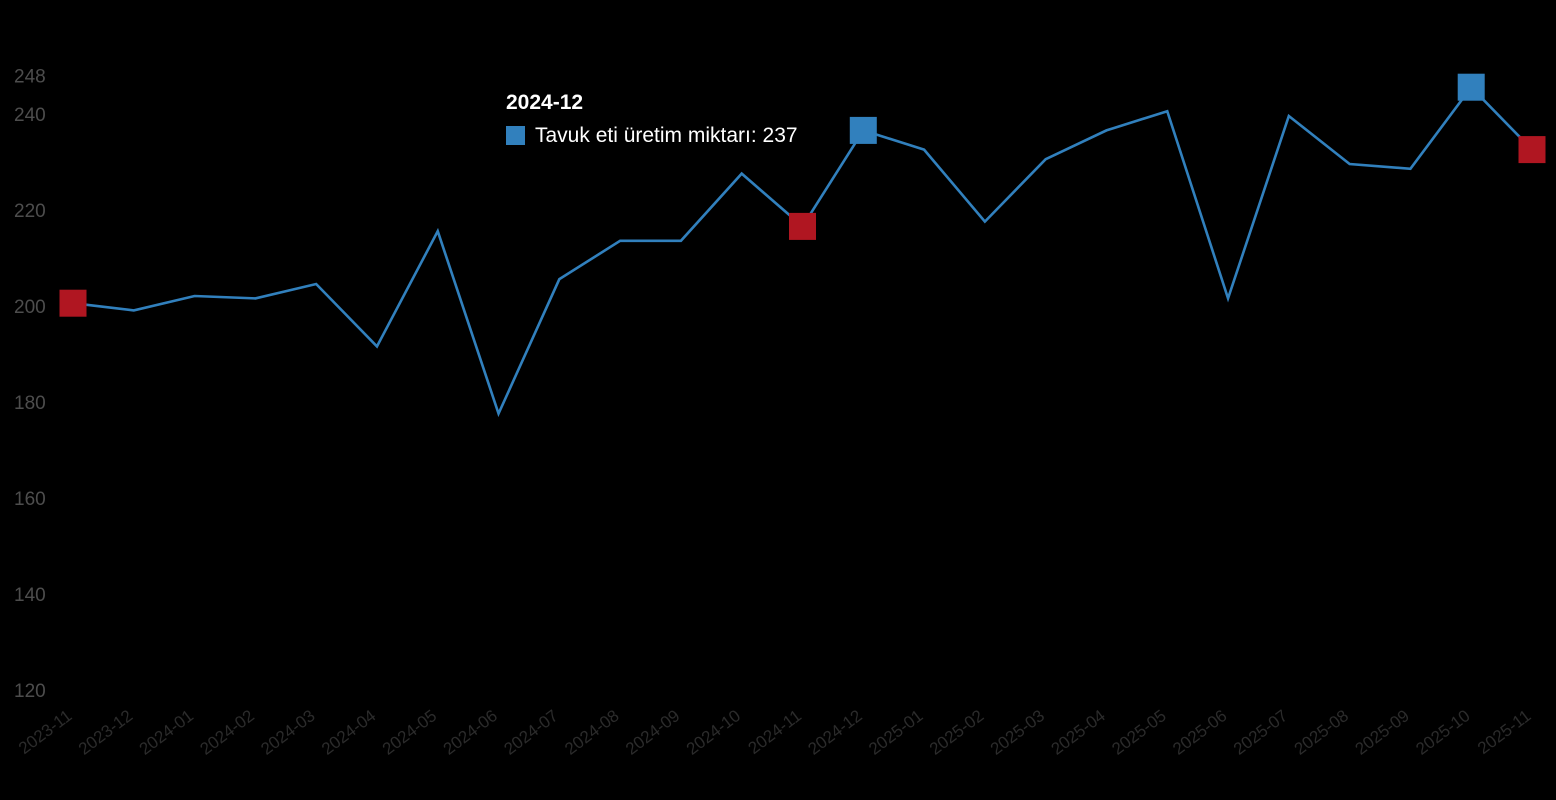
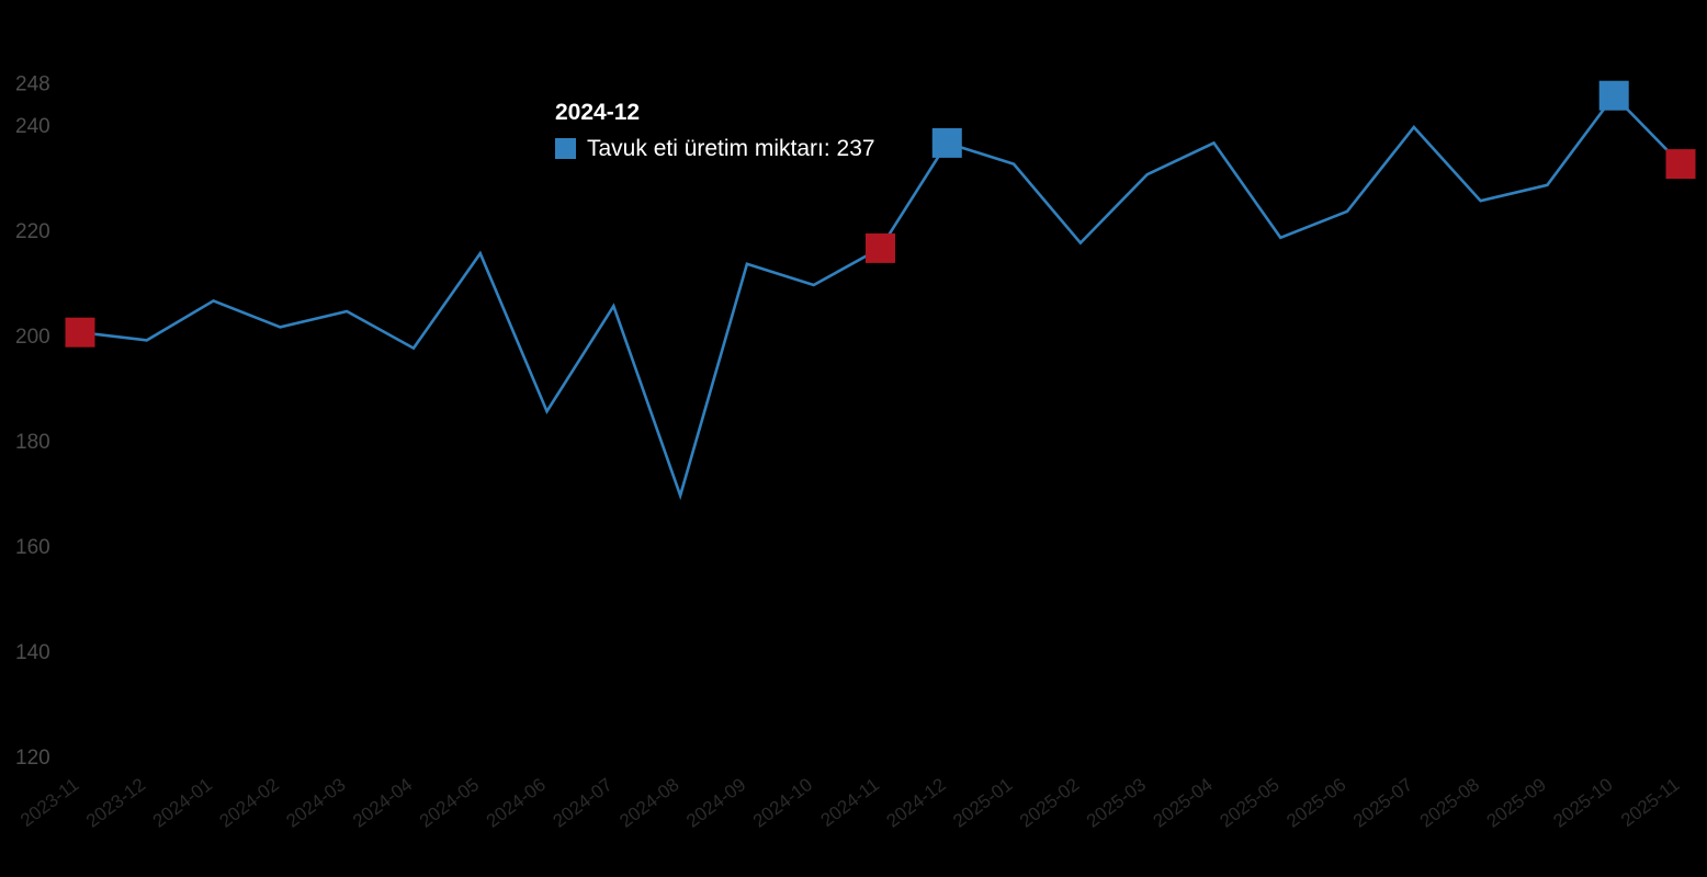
2024-01: 202 -> 207
2024-04: 192 -> 198
2024-06: 178 -> 186
2024-08: 214 -> 170
2024-10: 228 -> 210
2025-05: 241 -> 219
2025-06: 202 -> 224
2025-08: 230 -> 226
